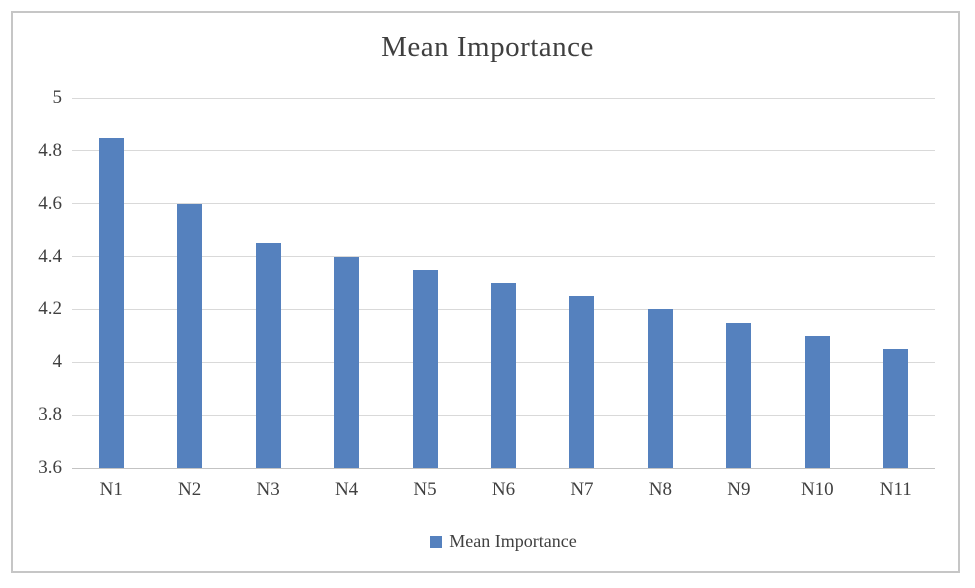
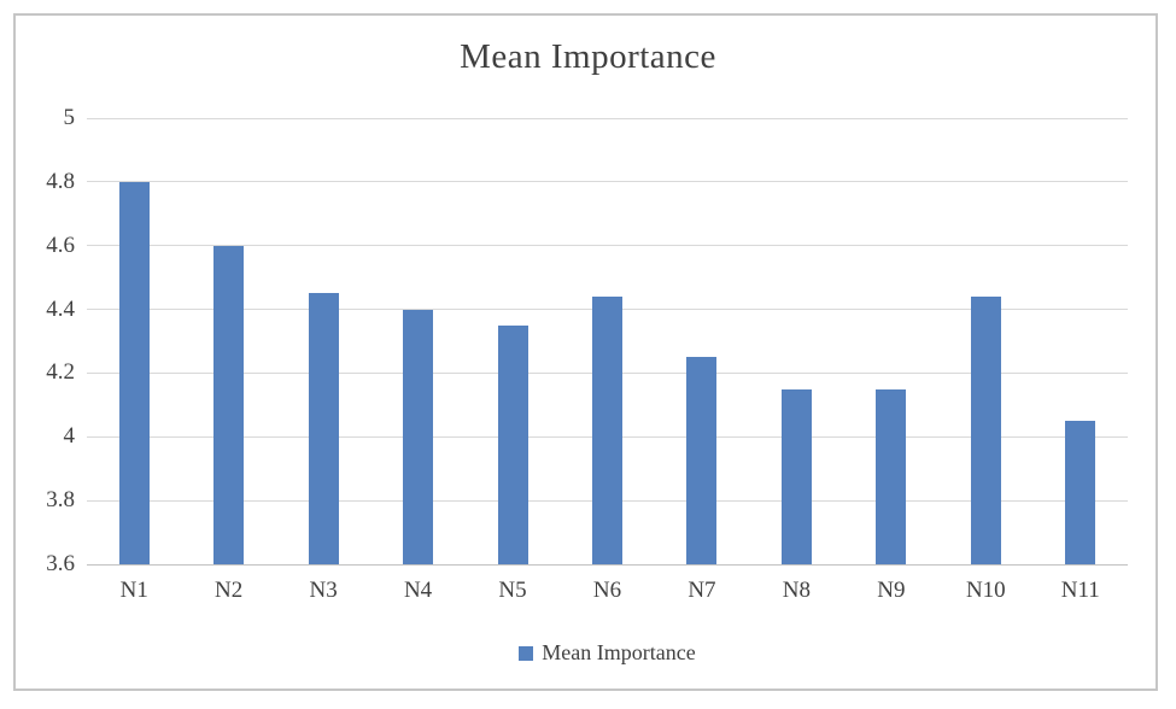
N1: 4.85 -> 4.80
N6: 4.30 -> 4.44
N8: 4.20 -> 4.15
N10: 4.10 -> 4.44
